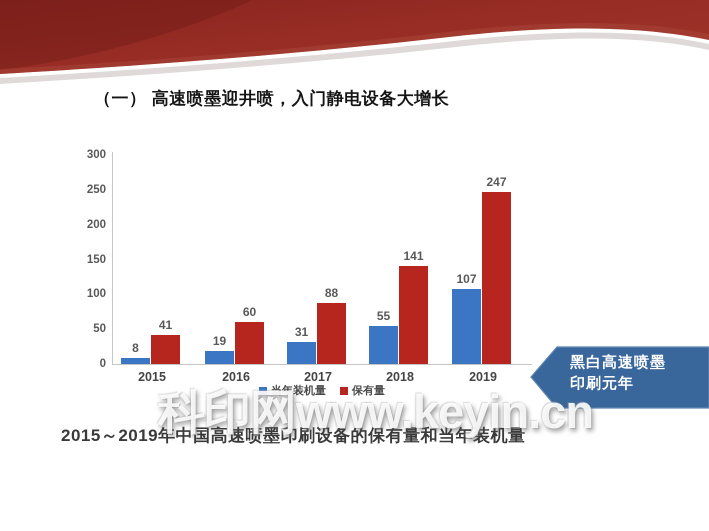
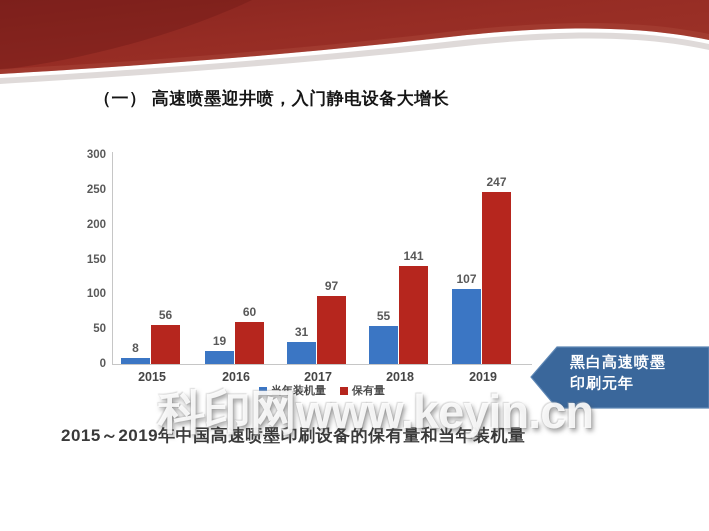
保有量/2015: 41 -> 56
保有量/2017: 88 -> 97
